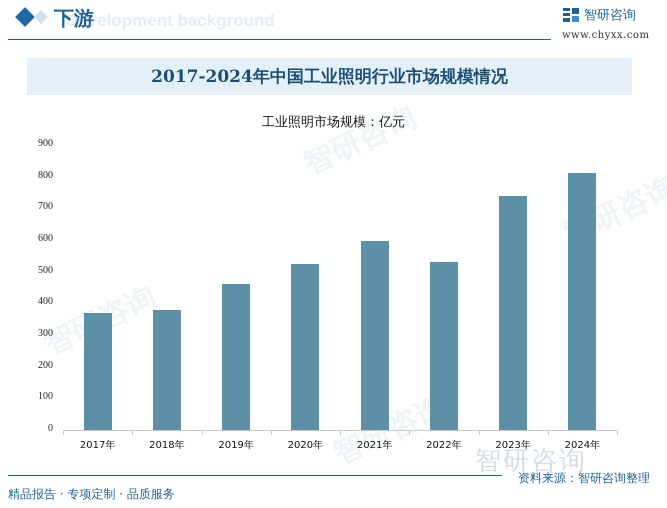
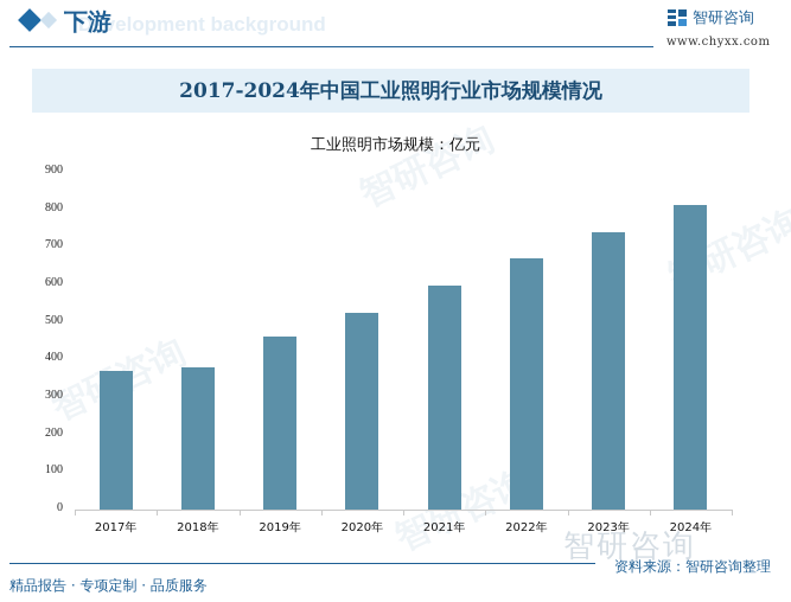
2022年: 530 -> 670
